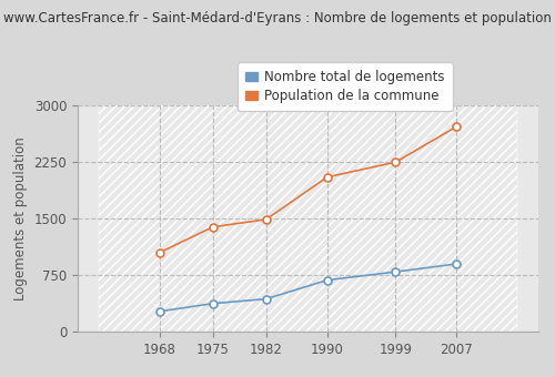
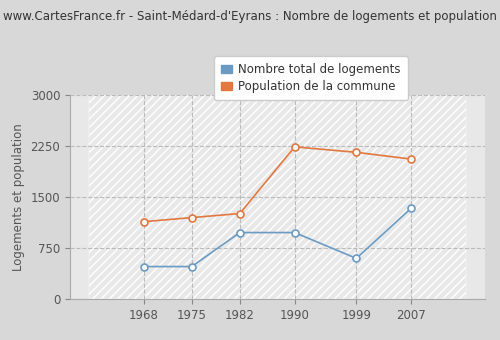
Nombre total de logements/1968: 270 -> 480
Population de la commune/1968: 1050 -> 1140
Nombre total de logements/1975: 380 -> 480
Population de la commune/1975: 1390 -> 1200
Nombre total de logements/1982: 440 -> 980
Population de la commune/1982: 1490 -> 1260
Nombre total de logements/1990: 680 -> 980
Population de la commune/1990: 2050 -> 2240
Nombre total de logements/1999: 800 -> 600
Population de la commune/1999: 2250 -> 2160
Nombre total de logements/2007: 900 -> 1340
Population de la commune/2007: 2720 -> 2060
